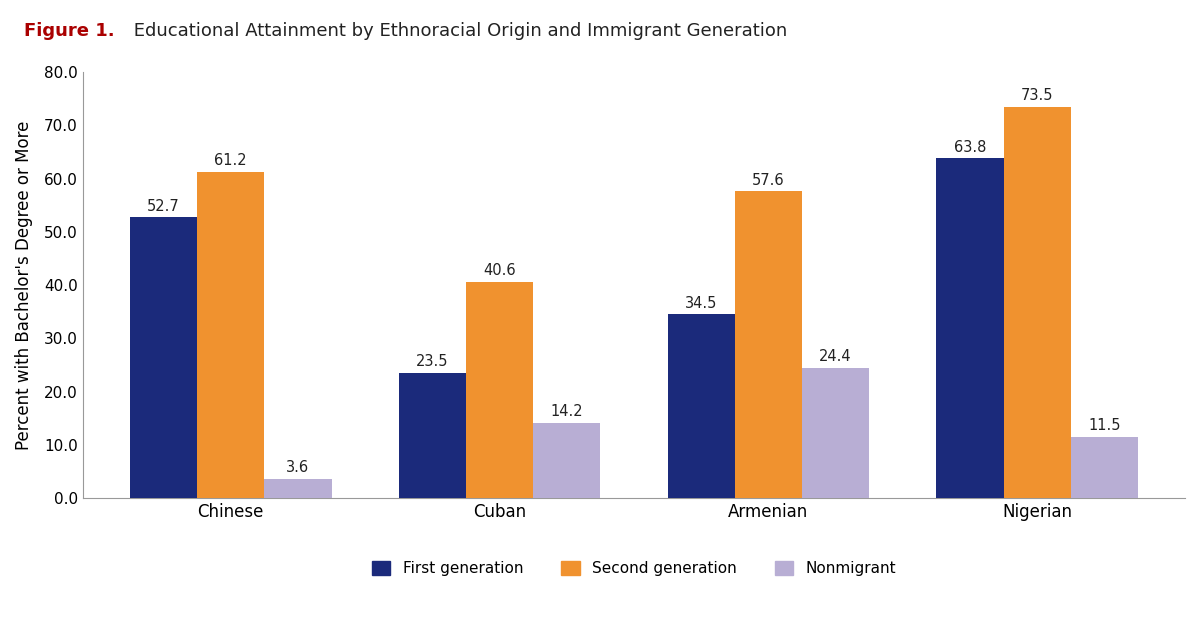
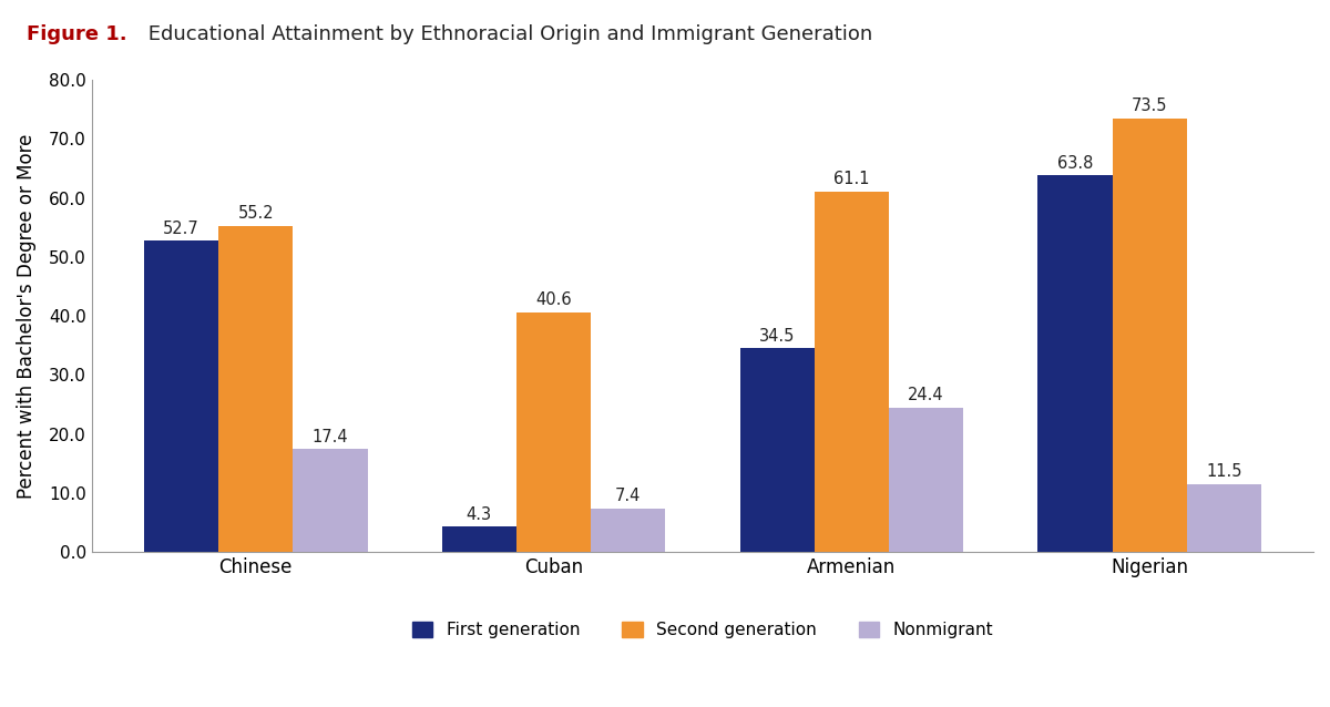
Second generation/Chinese: 61.2 -> 55.2
Nonmigrant/Chinese: 3.6 -> 17.4
First generation/Cuban: 23.5 -> 4.3
Nonmigrant/Cuban: 14.2 -> 7.4
Second generation/Armenian: 57.6 -> 61.1
